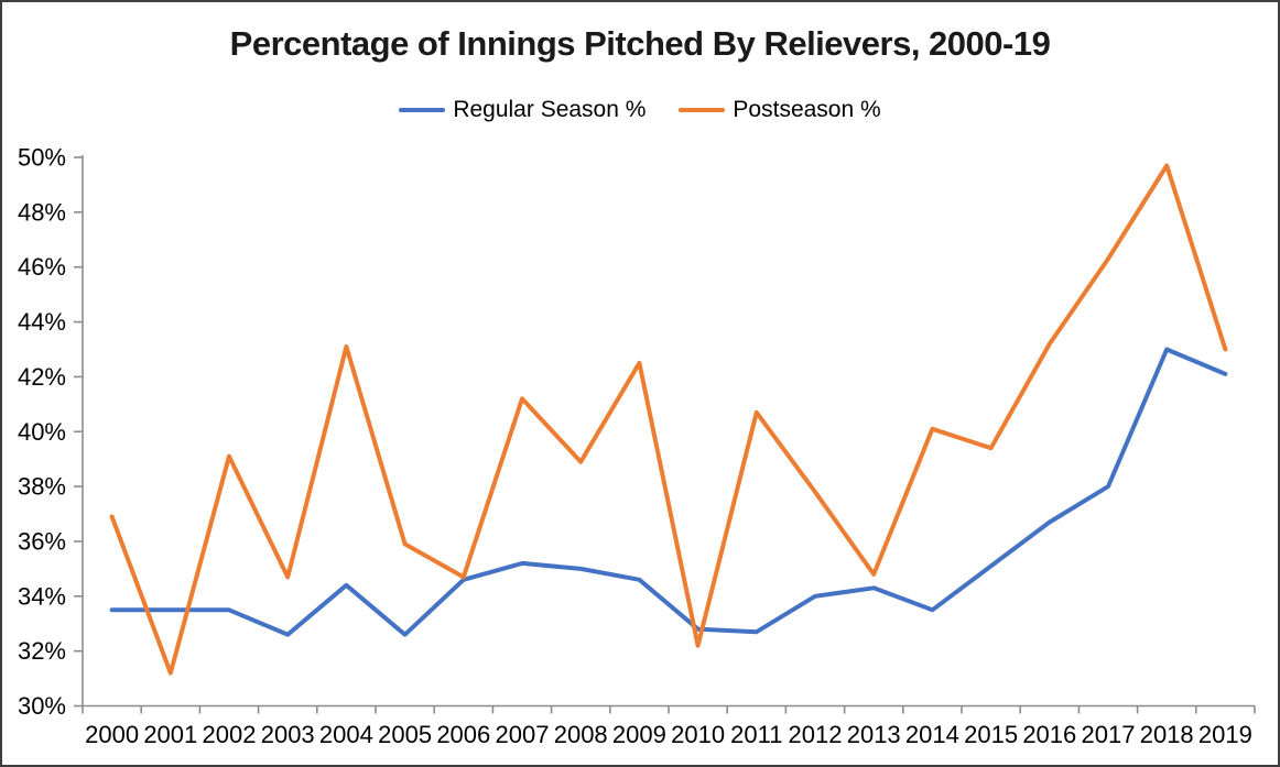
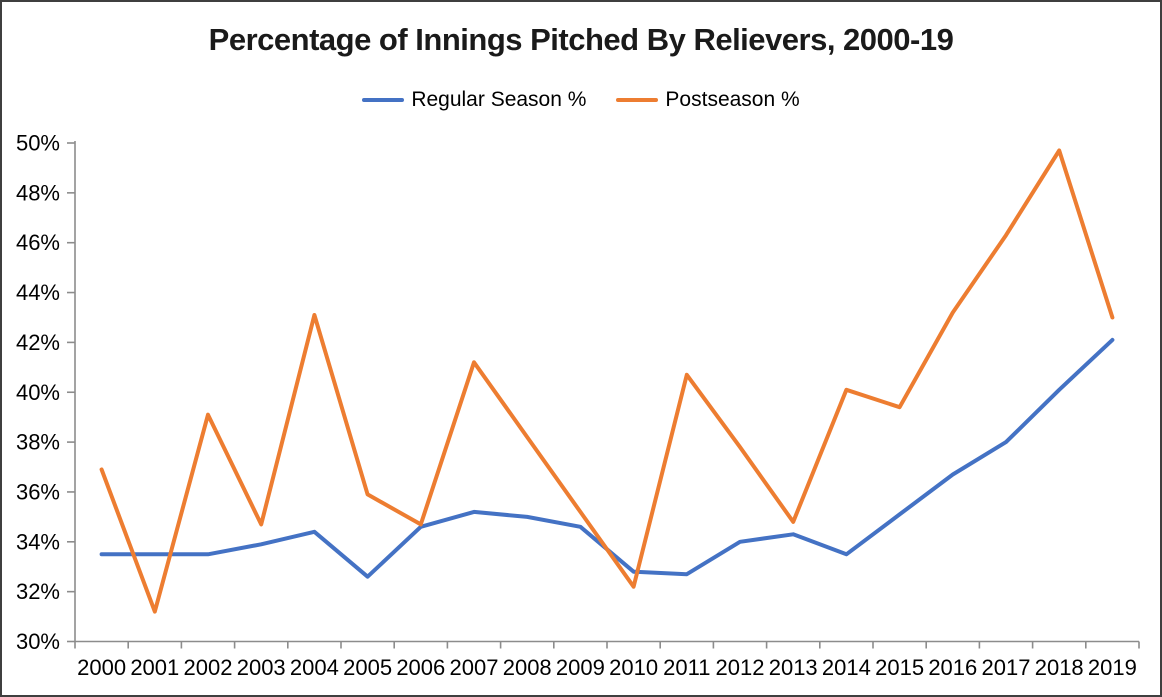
Regular Season %/2003: 32.6% -> 33.9%
Postseason %/2008: 38.9% -> 38.2%
Postseason %/2009: 42.5% -> 35.2%
Regular Season %/2018: 43.0% -> 40.1%
